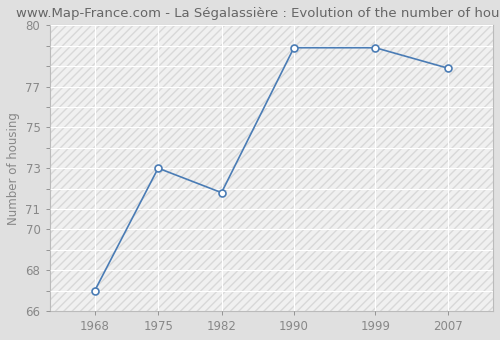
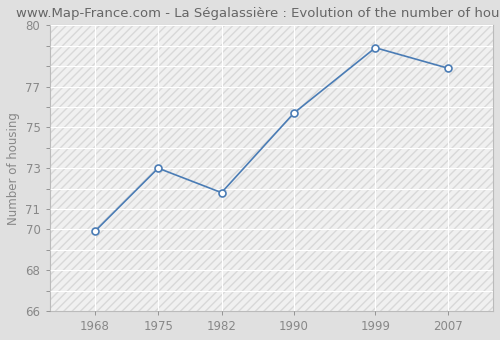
1968: 67.0 -> 69.9
1990: 78.9 -> 75.7
